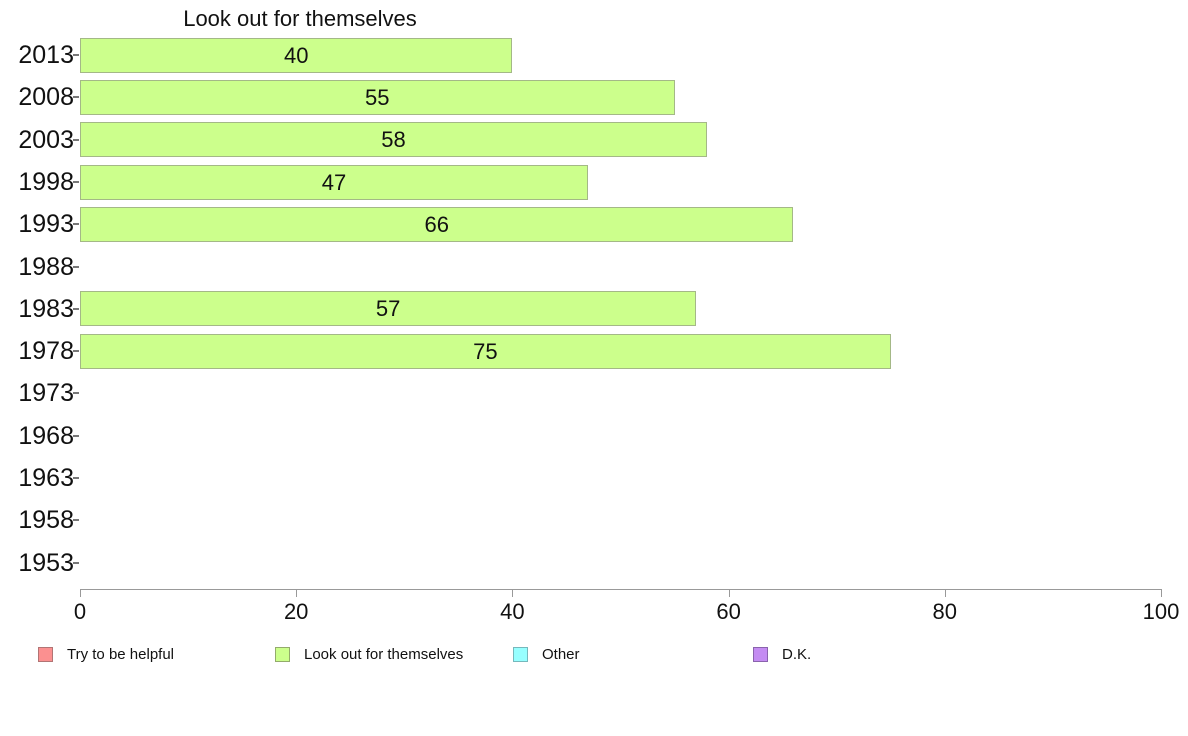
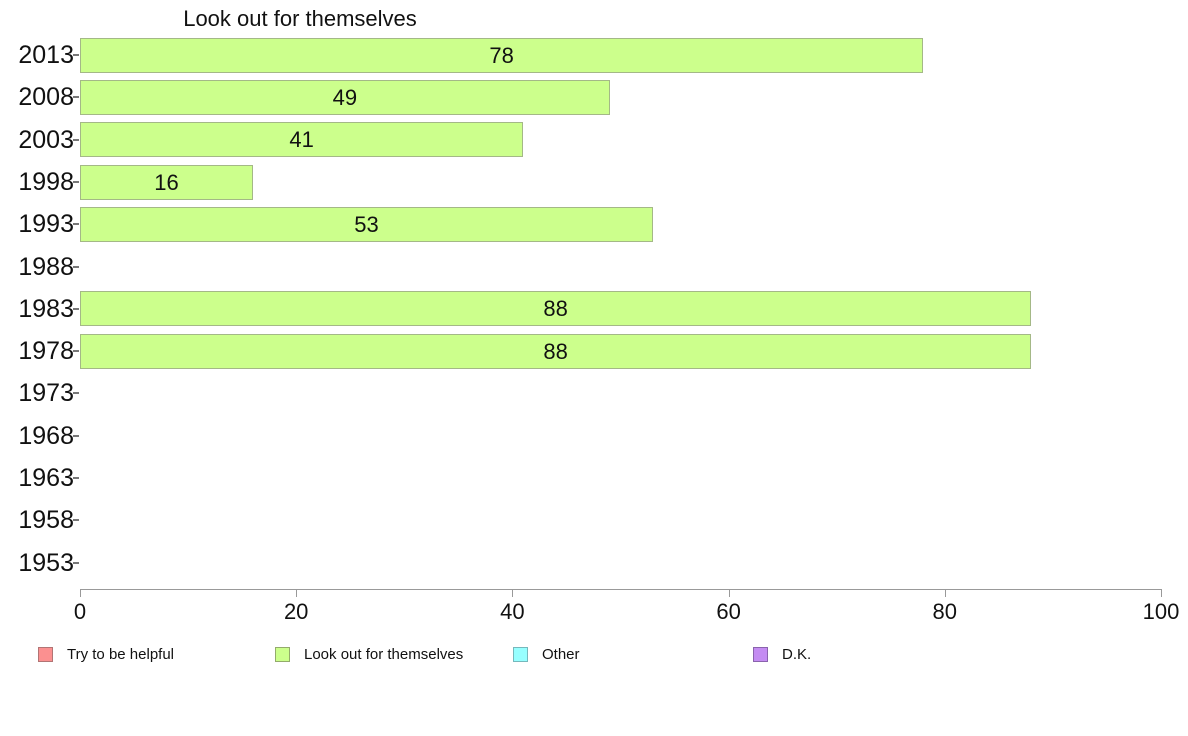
2013: 40 -> 78
2008: 55 -> 49
2003: 58 -> 41
1998: 47 -> 16
1993: 66 -> 53
1983: 57 -> 88
1978: 75 -> 88
